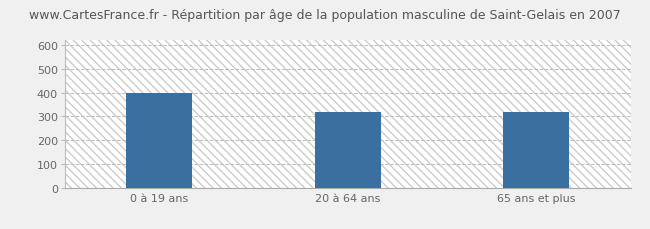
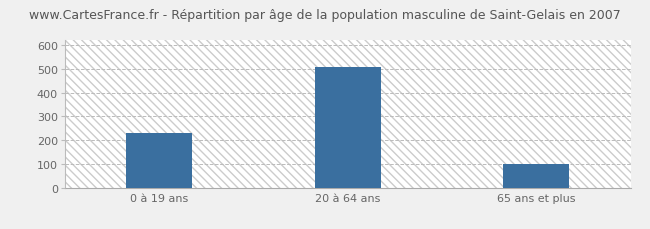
0 à 19 ans: 400 -> 230
20 à 64 ans: 320 -> 510
65 ans et plus: 320 -> 100
